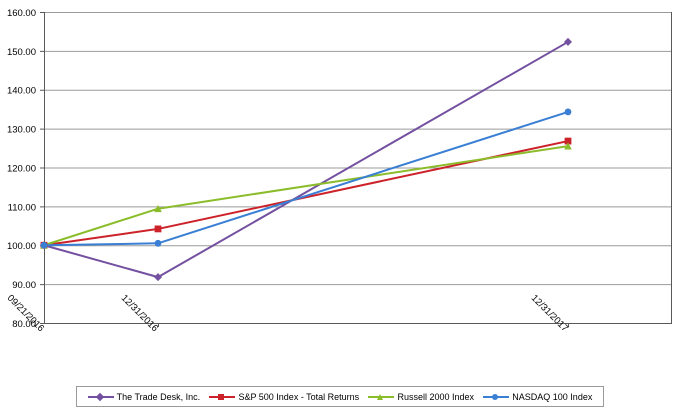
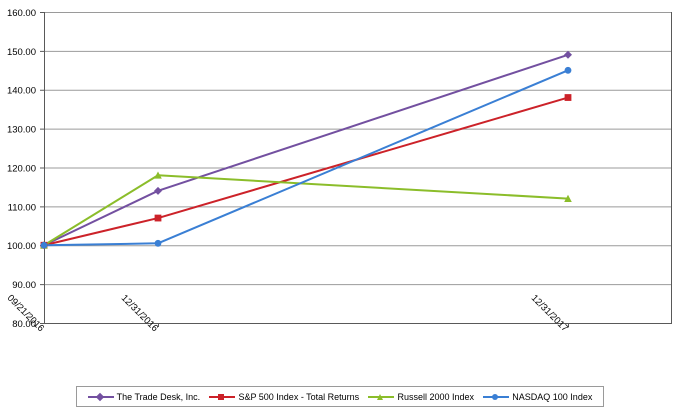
The Trade Desk, Inc./12/31/2016: 92 -> 114
S&P 500 Index - Total Returns/12/31/2016: 104 -> 107
Russell 2000 Index/12/31/2016: 109 -> 118
The Trade Desk, Inc./12/31/2017: 152 -> 149
S&P 500 Index - Total Returns/12/31/2017: 127 -> 138
Russell 2000 Index/12/31/2017: 126 -> 112
NASDAQ 100 Index/12/31/2017: 134 -> 145
